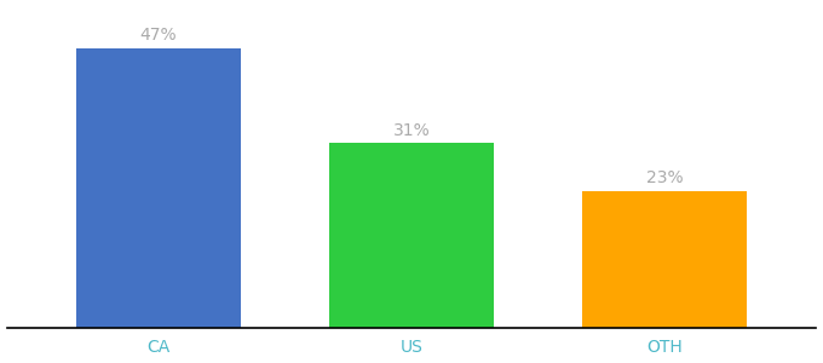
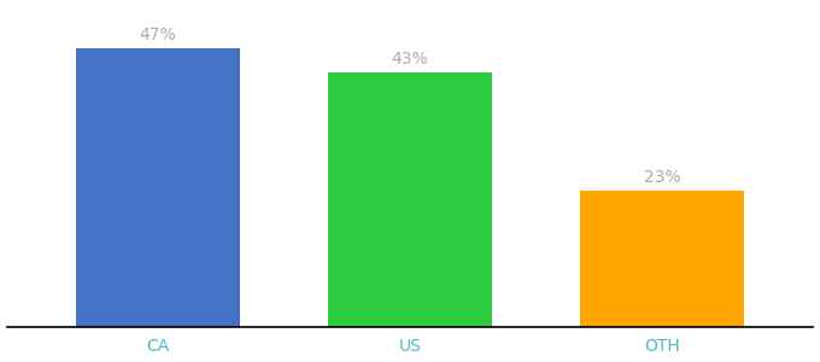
US: 31% -> 43%
